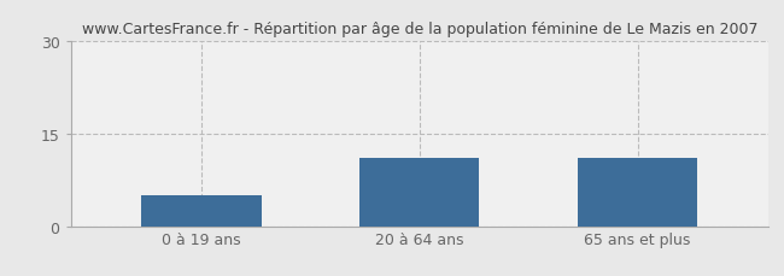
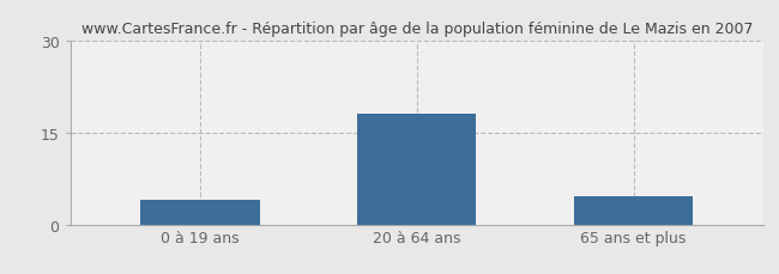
0 à 19 ans: 5.0 -> 4.0
20 à 64 ans: 11.0 -> 18.0
65 ans et plus: 11.0 -> 4.5
